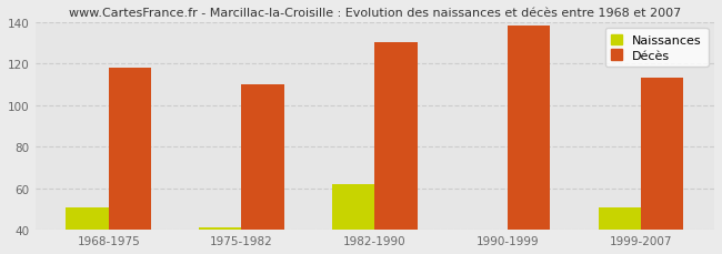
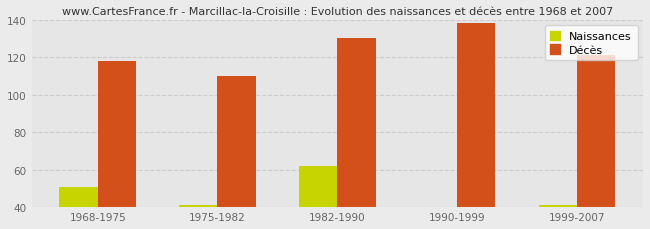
Naissances/1999-2007: 51 -> 41
Décès/1999-2007: 113 -> 121
